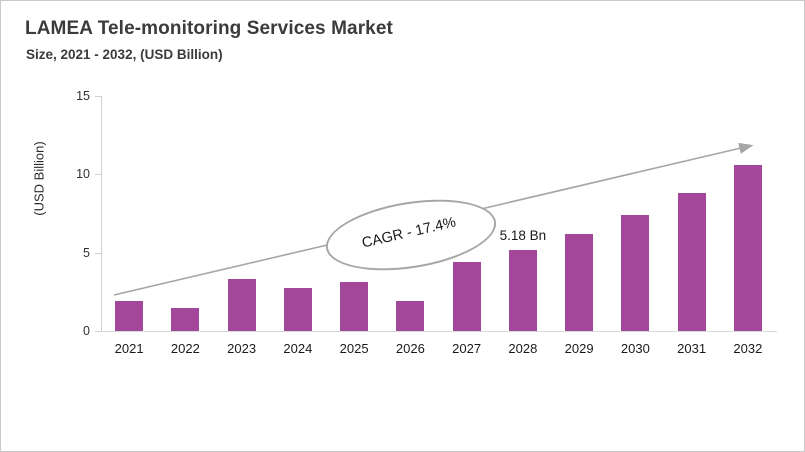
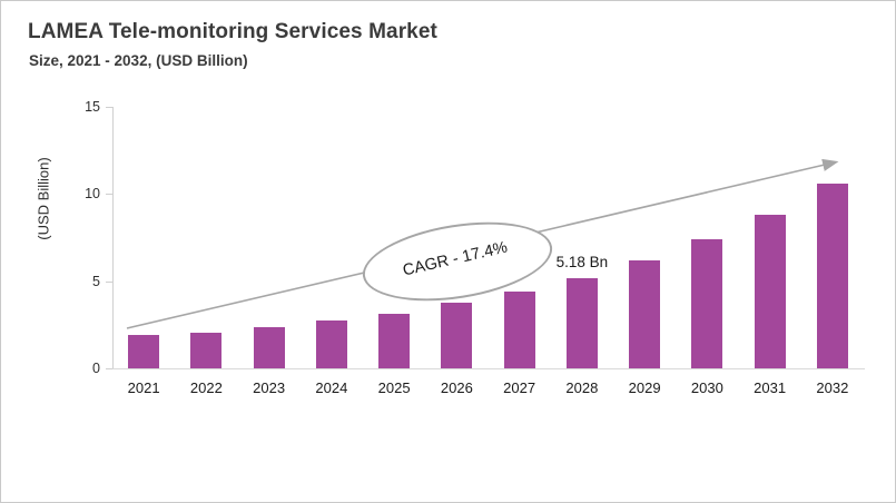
2022: 1.5 -> 2.0
2023: 3.3 -> 2.4
2026: 1.9 -> 3.8
